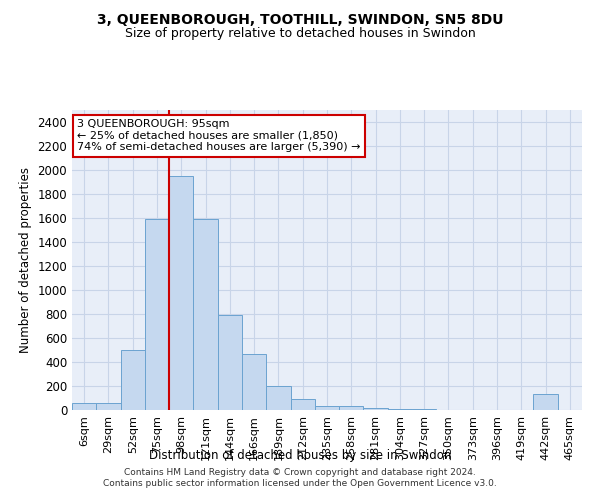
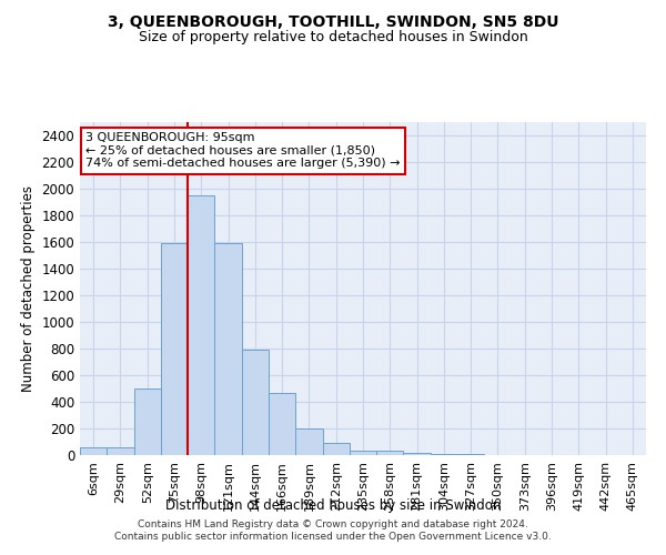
442sqm: 130 -> 0
